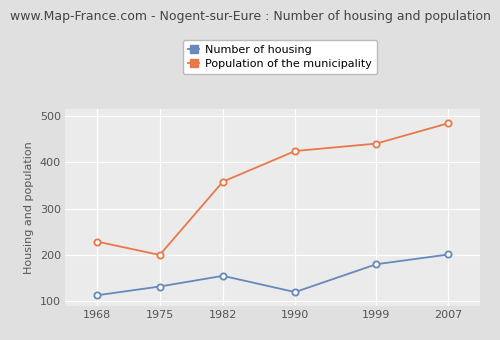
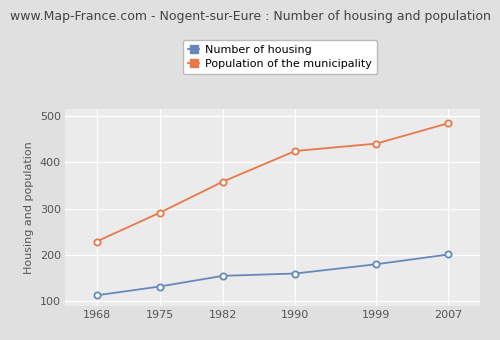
Population of the municipality/1975: 200 -> 291
Number of housing/1990: 120 -> 160
